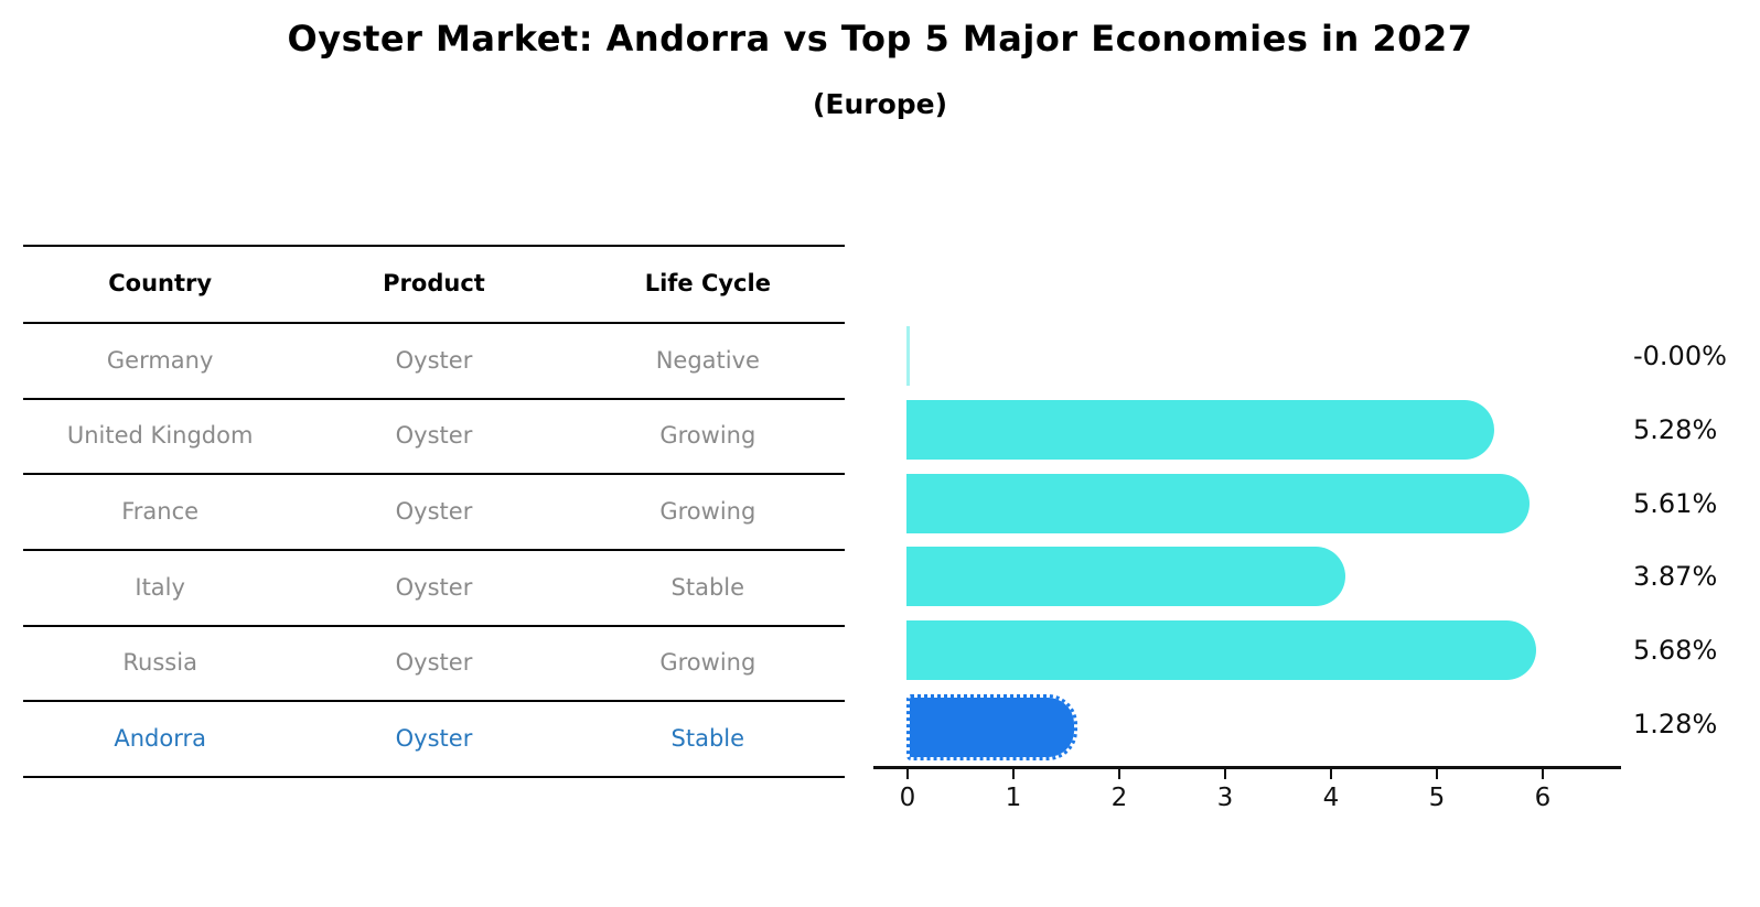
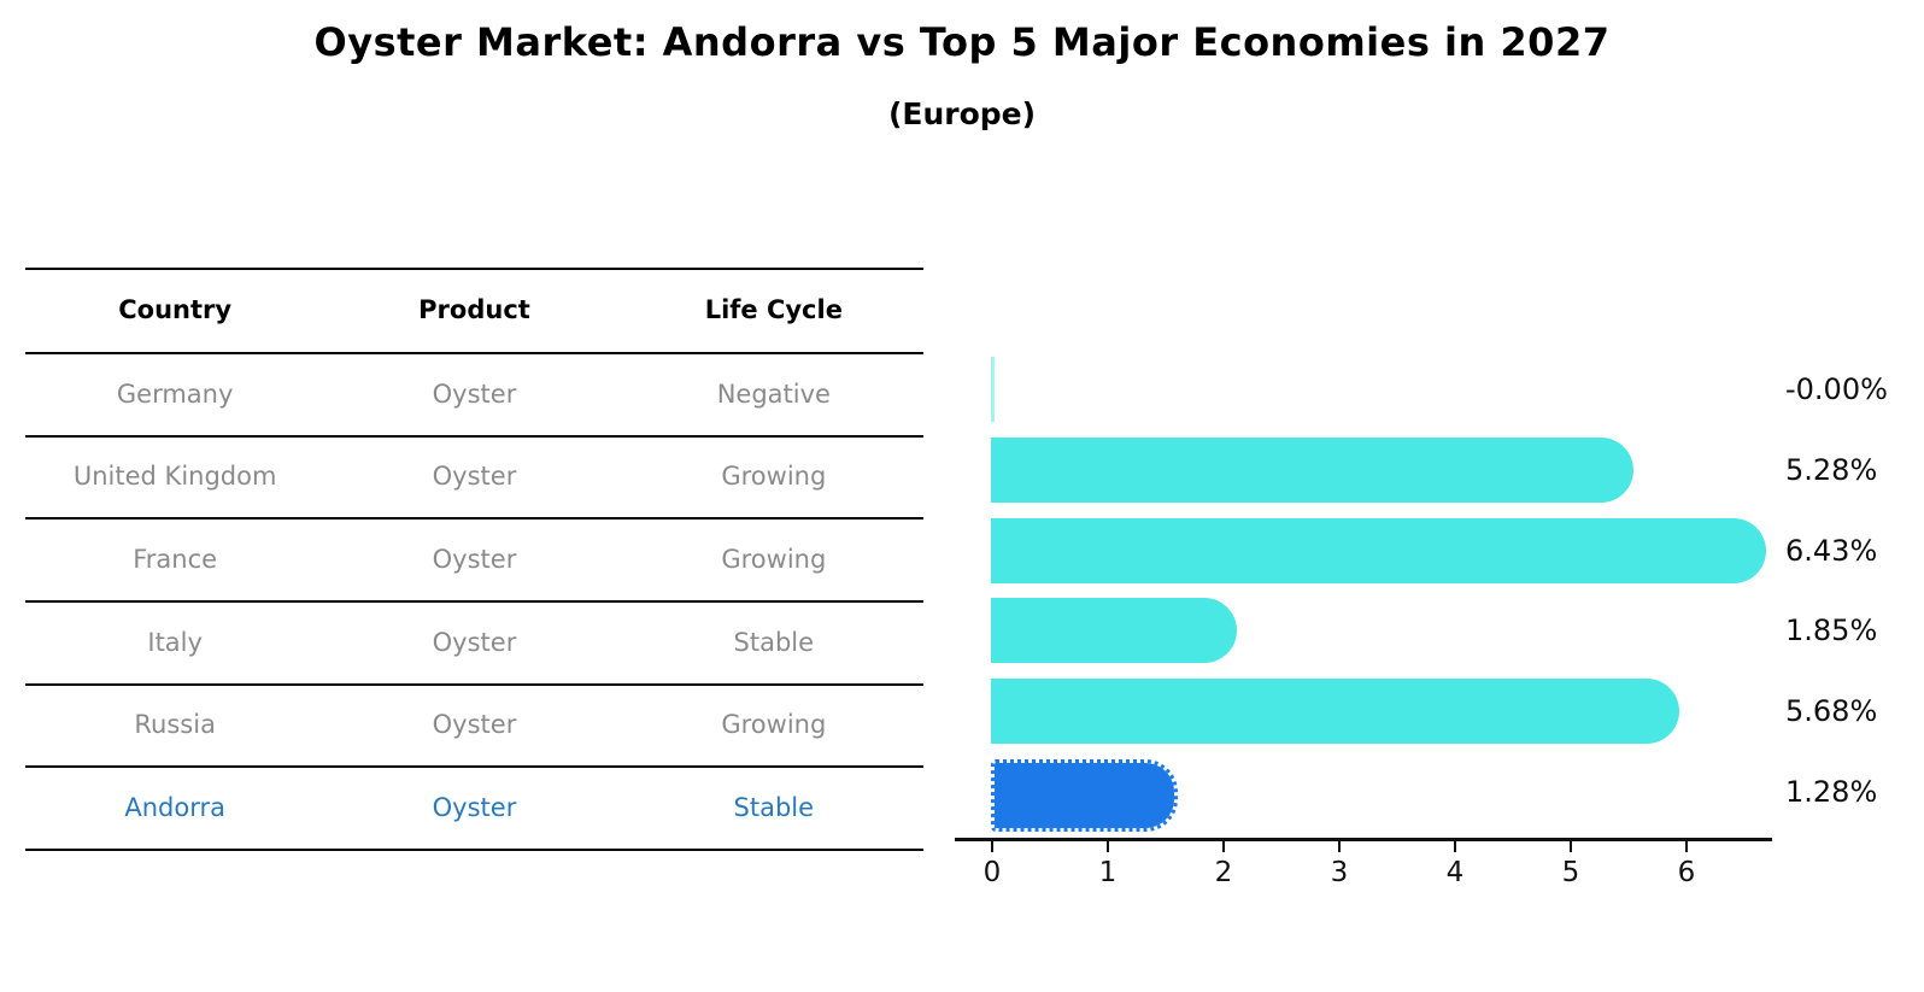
France: 5.61% -> 6.43%
Italy: 3.87% -> 1.85%
